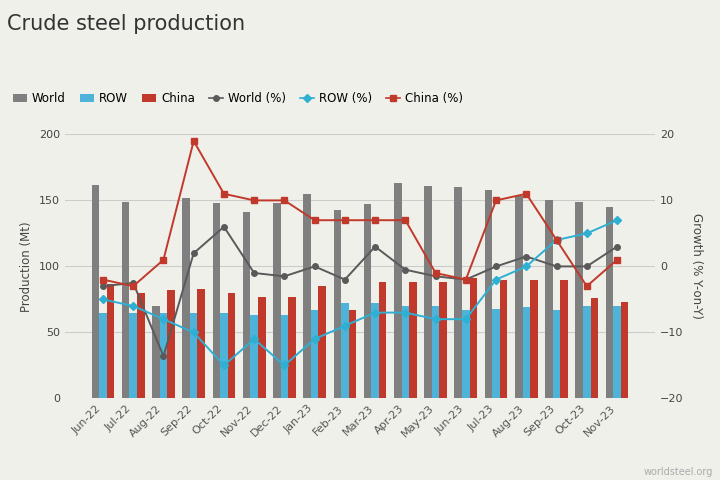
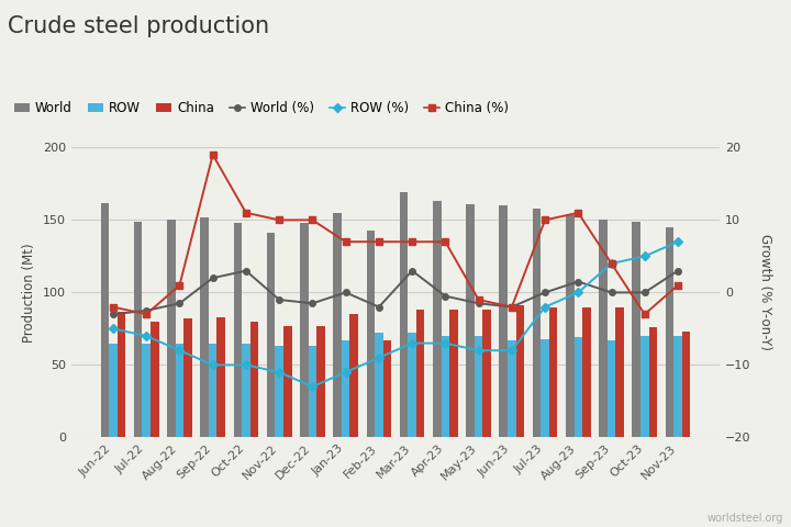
World/Aug-22: 70 -> 150
World (%)/Aug-22: -13.6 -> -1.5
World (%)/Oct-22: 6.0 -> 3.0
ROW (%)/Oct-22: -15 -> -10
ROW (%)/Dec-22: -15 -> -13
World/Mar-23: 147 -> 169
